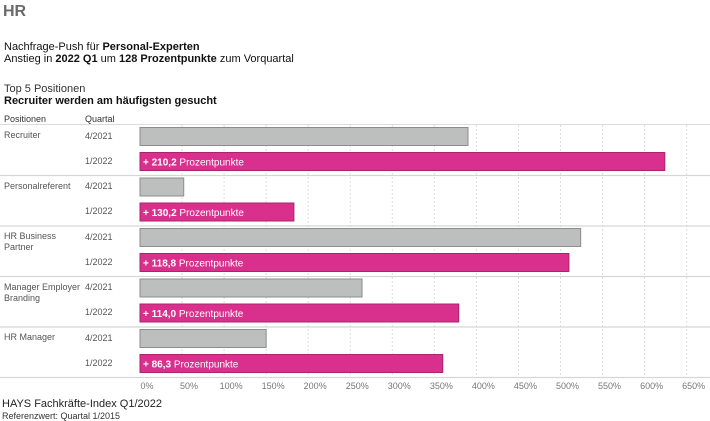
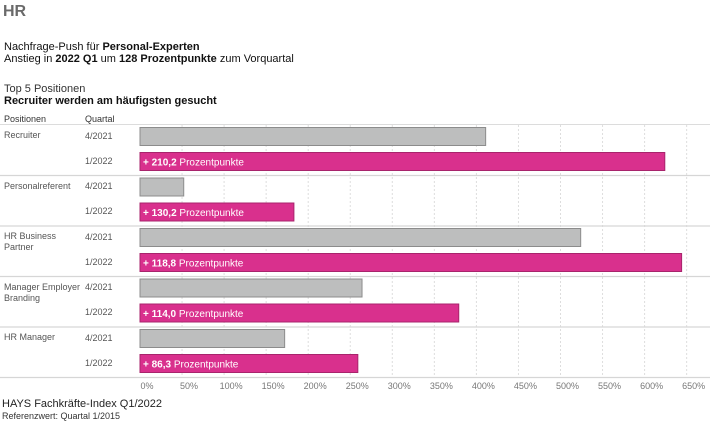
4/2021/Recruiter: 390% -> 410%
1/2022/HR Business Partner: 510% -> 640%
4/2021/HR Manager: 150% -> 170%
1/2022/HR Manager: 360% -> 260%
